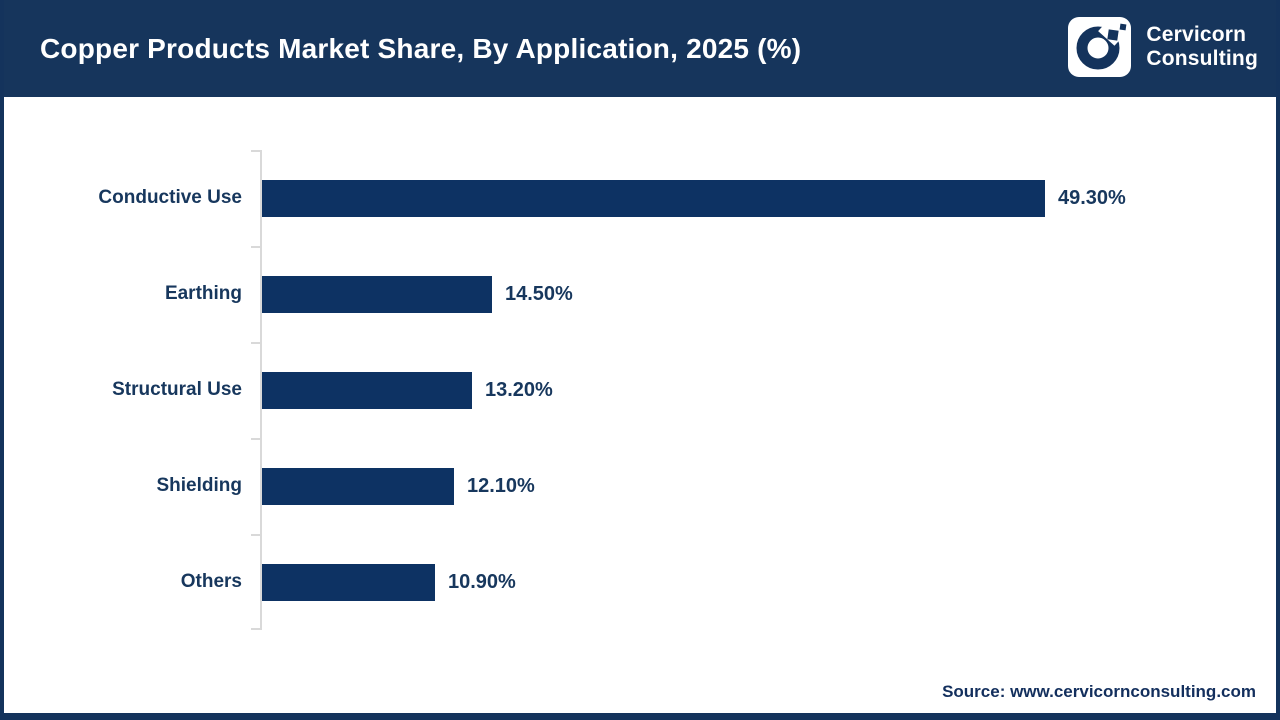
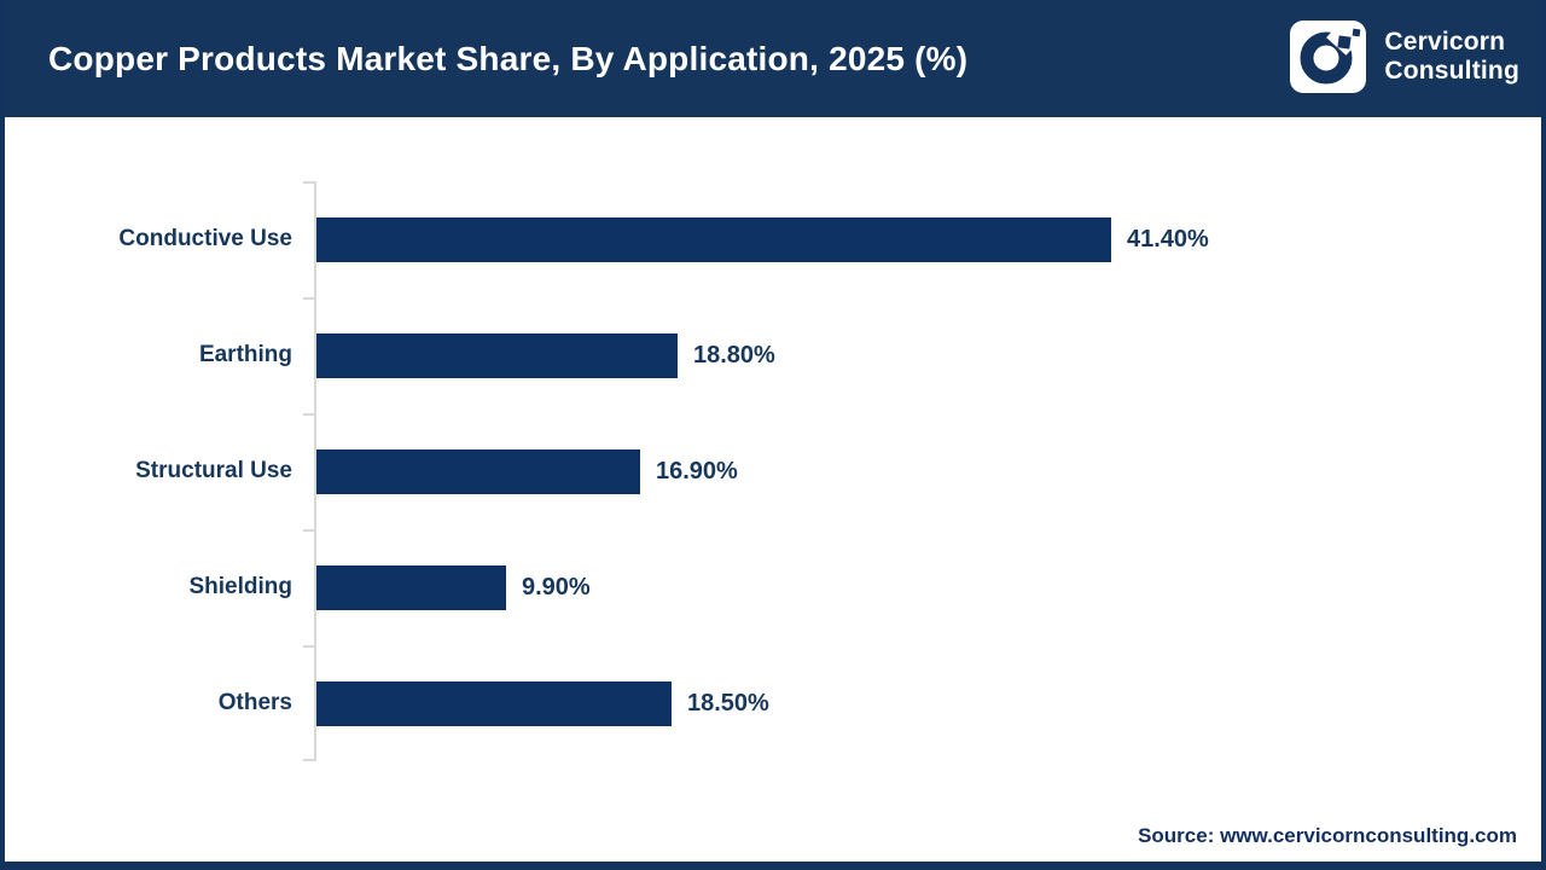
Conductive Use: 49.30% -> 41.40%
Earthing: 14.50% -> 18.80%
Structural Use: 13.20% -> 16.90%
Shielding: 12.10% -> 9.90%
Others: 10.90% -> 18.50%
